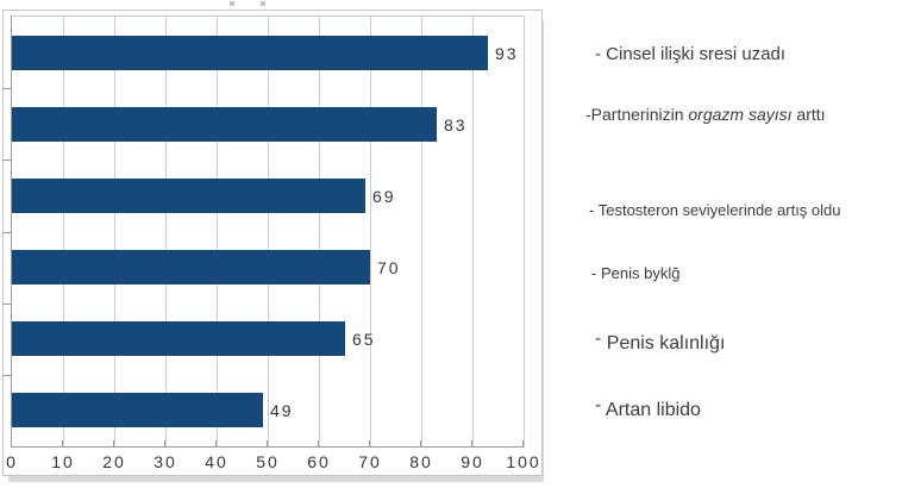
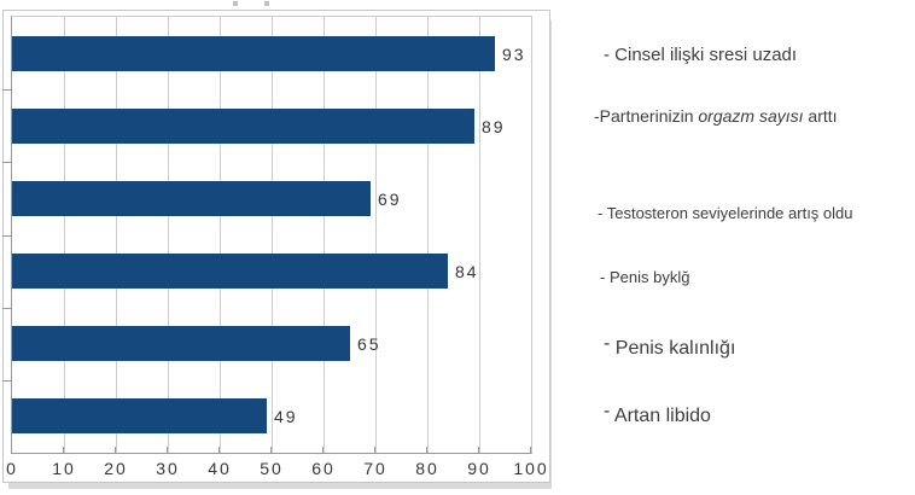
Partnerinizin orgazm sayısı arttı: 83 -> 89
Penis byklğ: 70 -> 84
